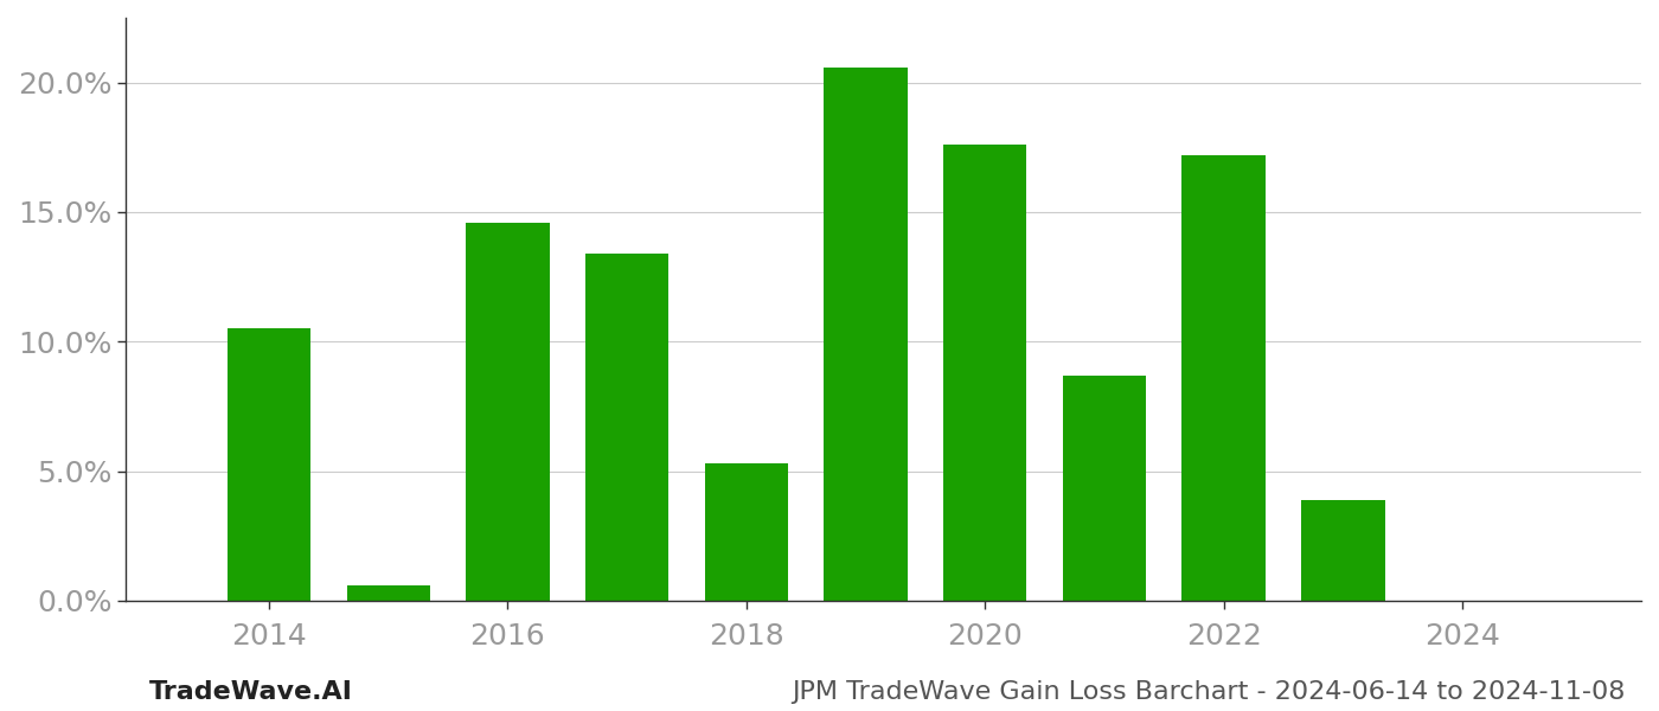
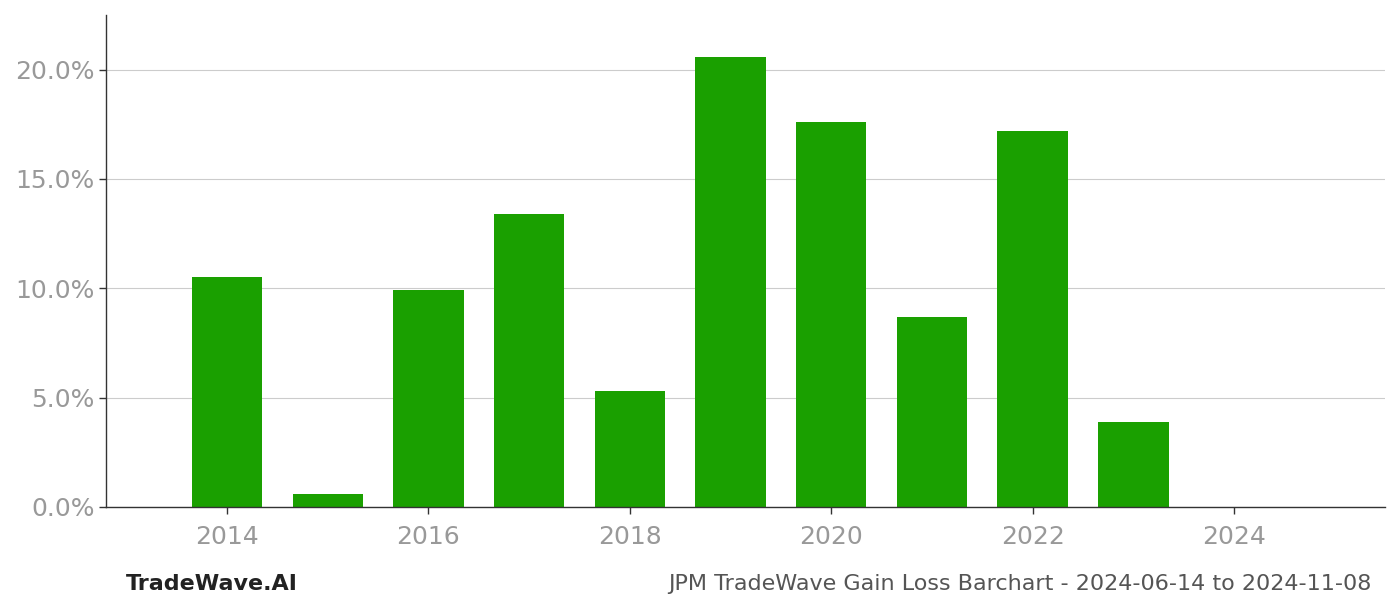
2016: 14.6% -> 9.9%
